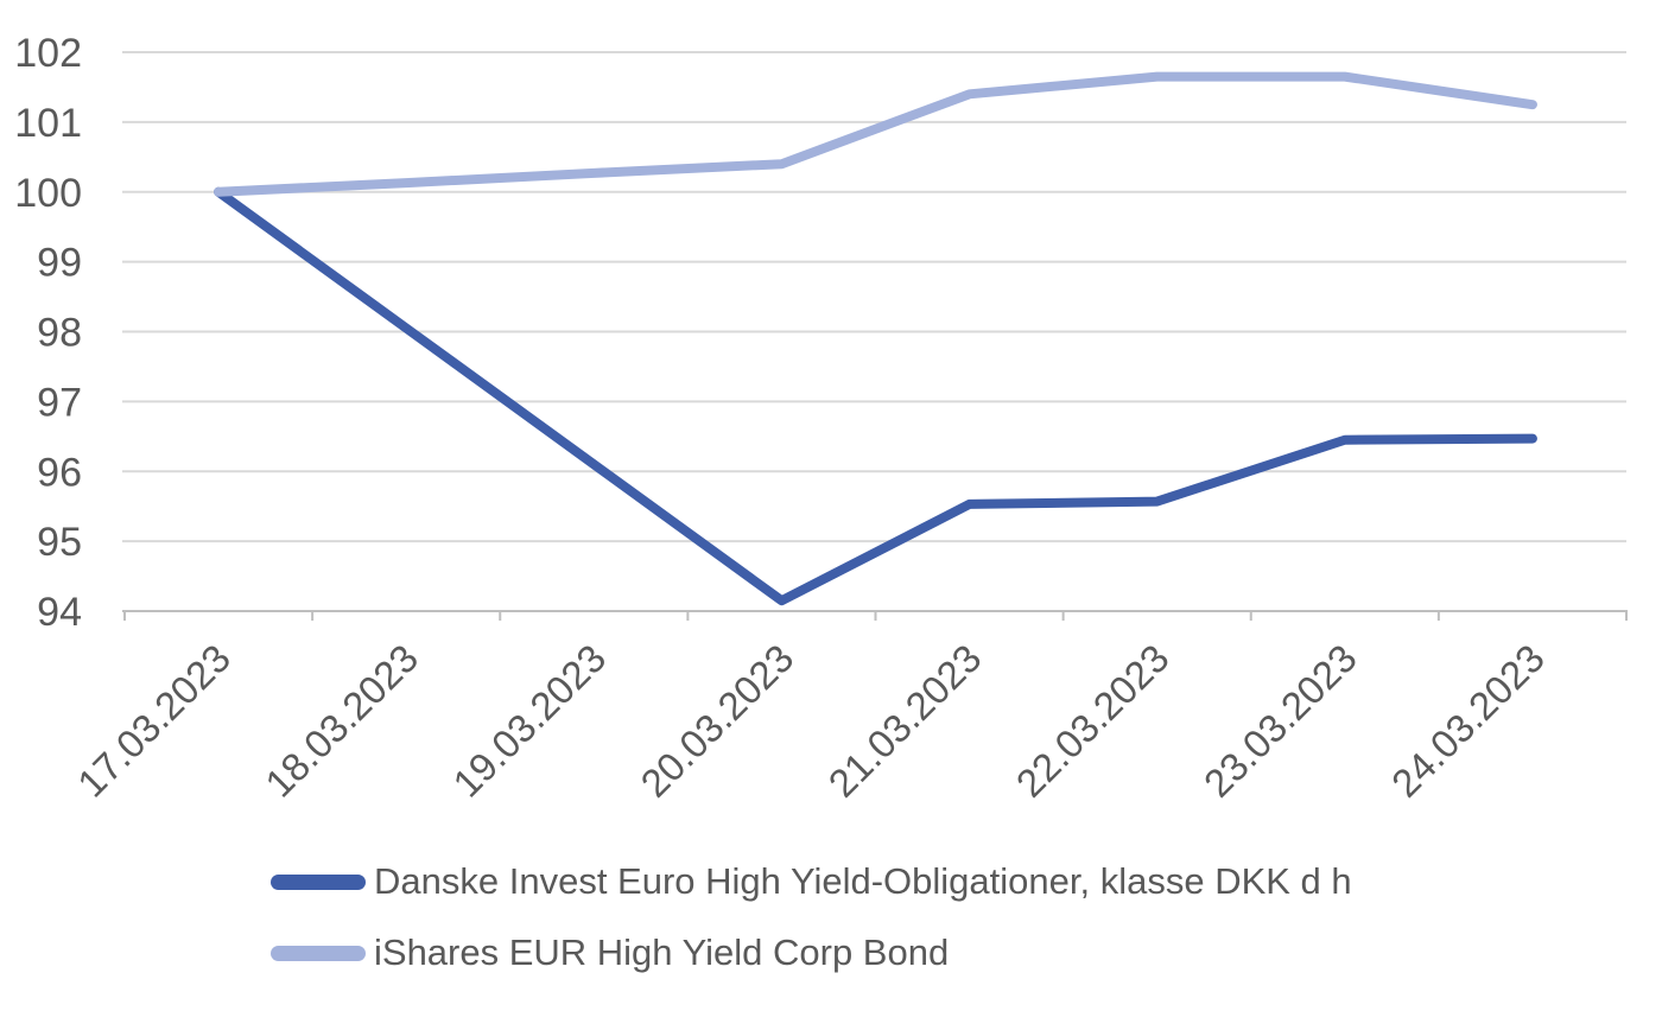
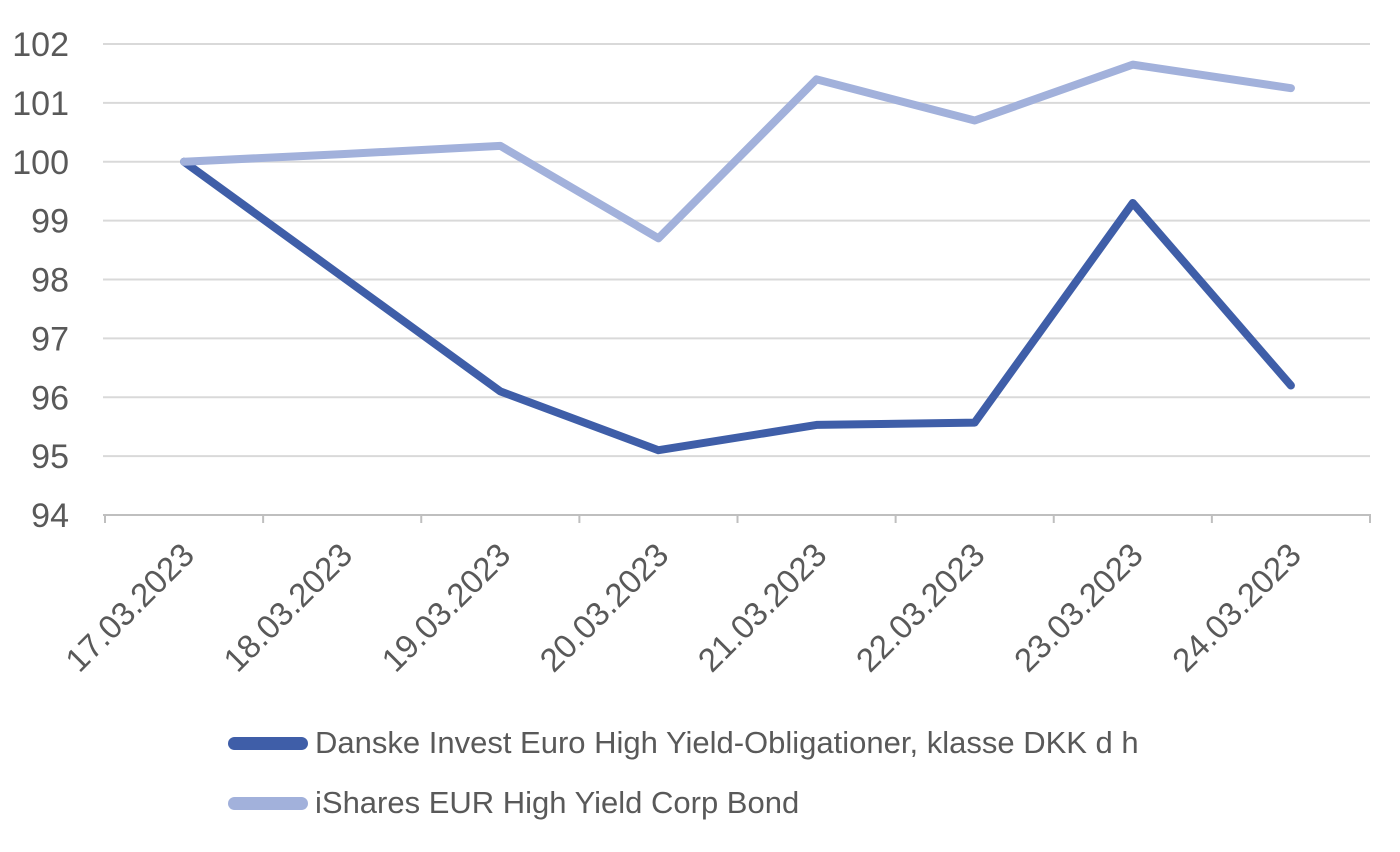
Danske Invest Euro High Yield-Obligationer, klasse DKK d h/20.03.2023: 94.2 -> 95.1
iShares EUR High Yield Corp Bond/20.03.2023: 100.4 -> 98.7
iShares EUR High Yield Corp Bond/22.03.2023: 101.7 -> 100.7
Danske Invest Euro High Yield-Obligationer, klasse DKK d h/23.03.2023: 96.5 -> 99.3
Danske Invest Euro High Yield-Obligationer, klasse DKK d h/24.03.2023: 96.5 -> 96.2
